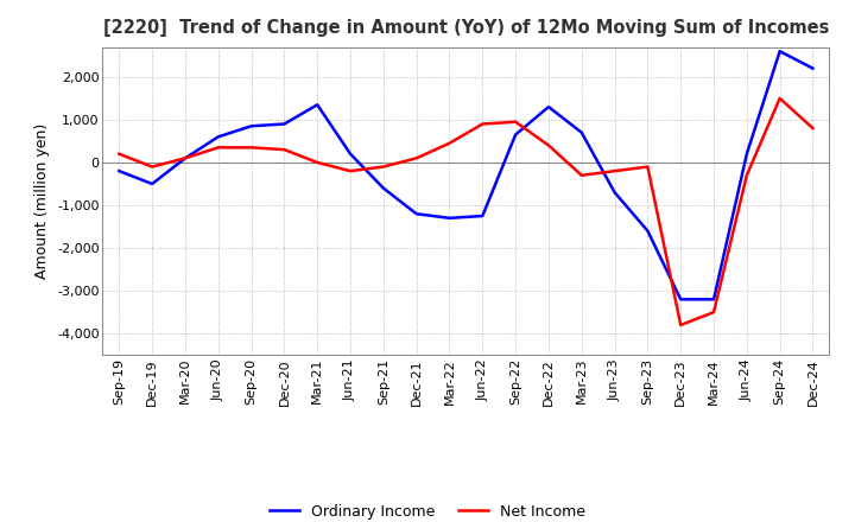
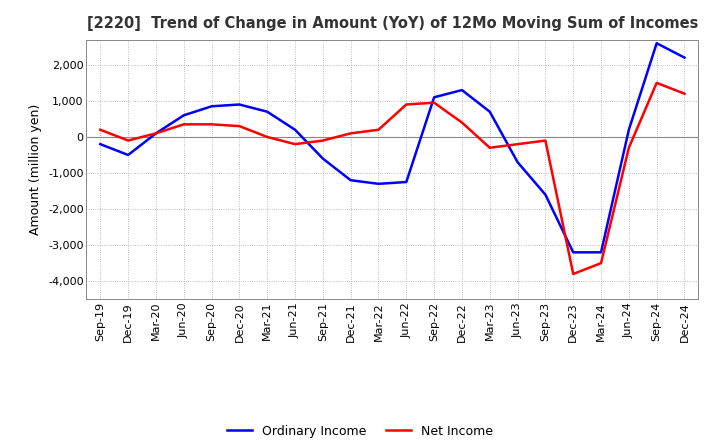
Ordinary Income/Mar-21: 1,350 -> 700
Net Income/Mar-22: 450 -> 200
Ordinary Income/Sep-22: 650 -> 1,100
Net Income/Dec-24: 800 -> 1,200
